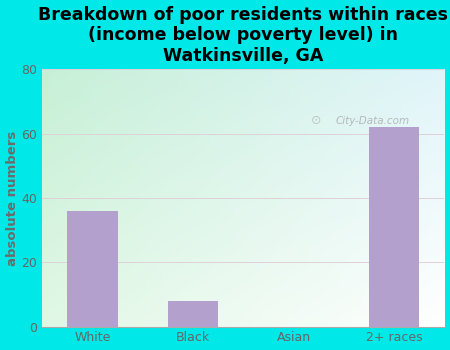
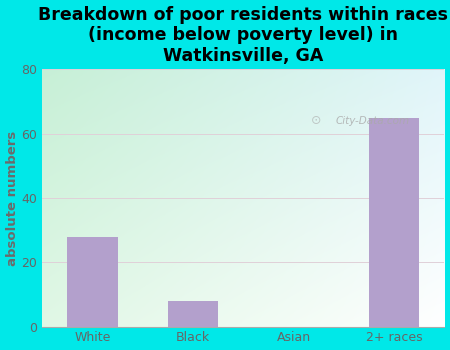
White: 36 -> 28
2+ races: 62 -> 65
